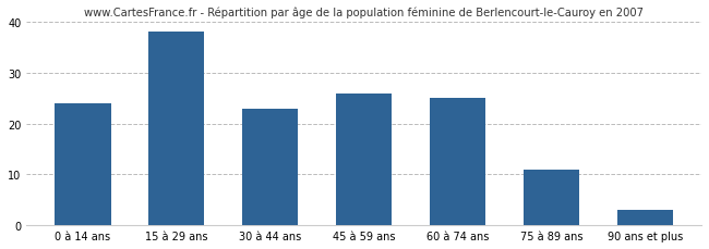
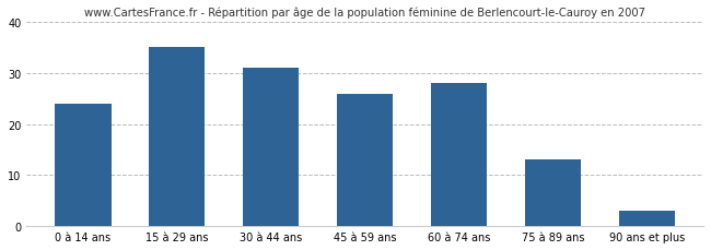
15 à 29 ans: 38 -> 35
30 à 44 ans: 23 -> 31
60 à 74 ans: 25 -> 28
75 à 89 ans: 11 -> 13
